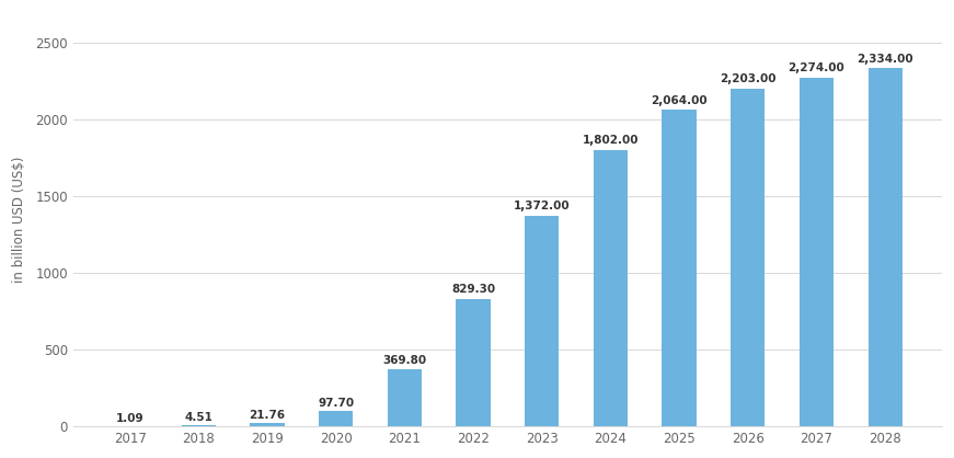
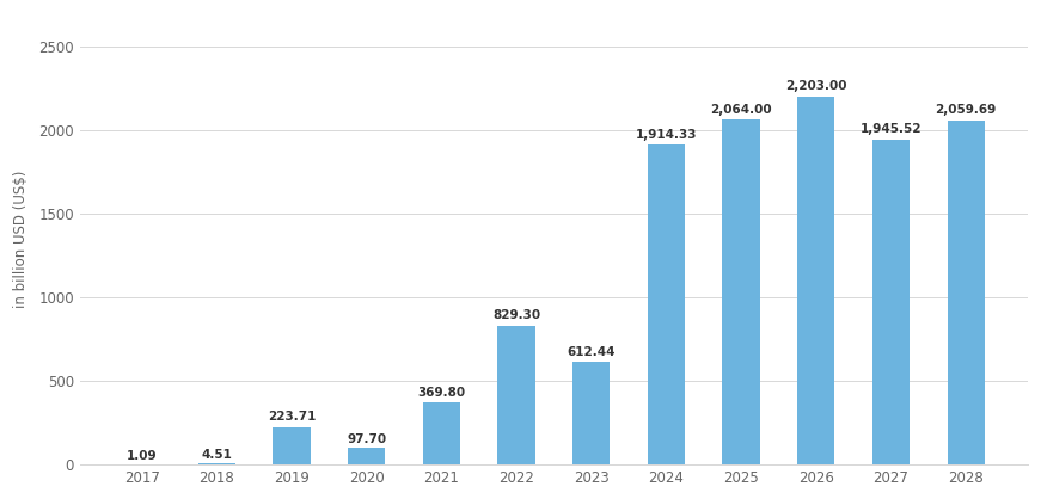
2019: 21.76 -> 223.71
2023: 1,372.00 -> 612.44
2024: 1,802.00 -> 1,914.33
2027: 2,274.00 -> 1,945.52
2028: 2,334.00 -> 2,059.69
